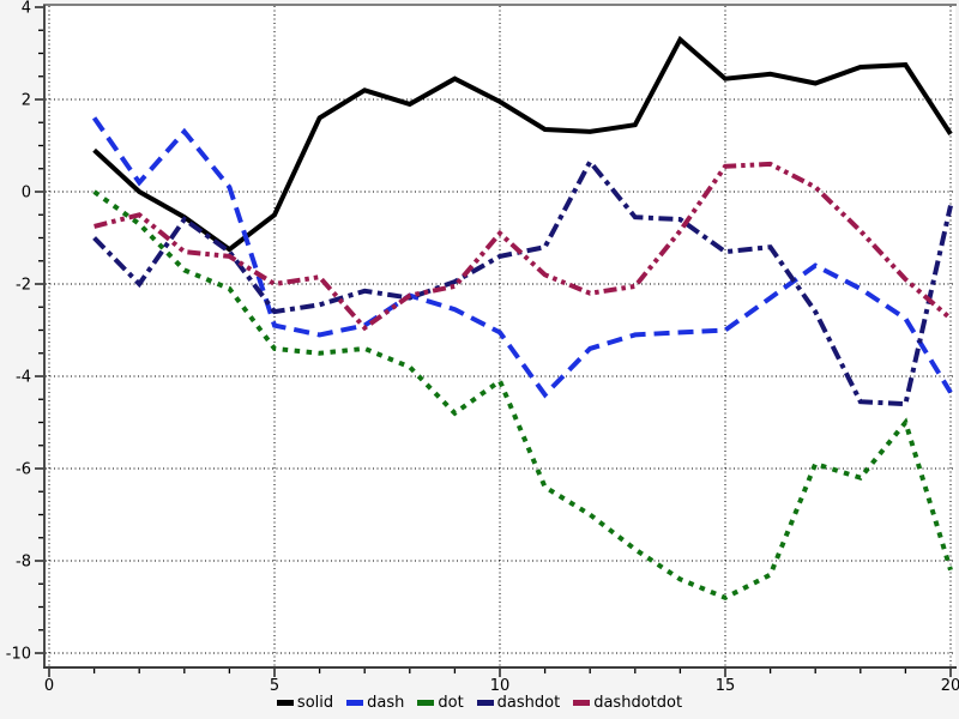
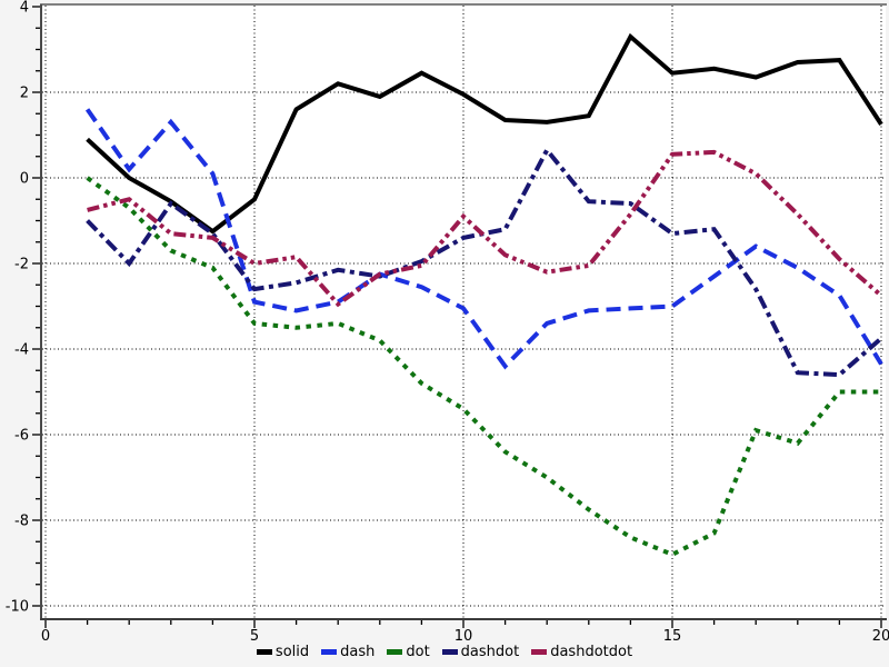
dot/10: -4.1 -> -5.4
dot/20: -8.2 -> -5.0
dashdot/20: -0.3 -> -3.8
